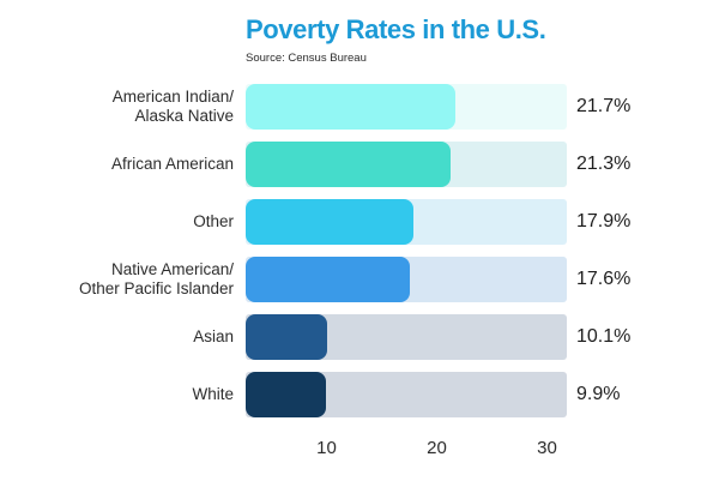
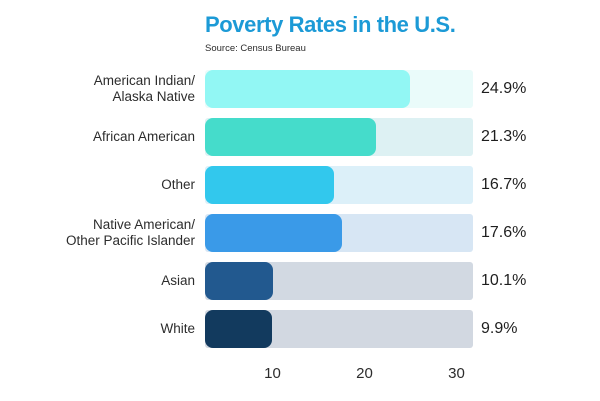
American Indian/ Alaska Native: 21.7% -> 24.9%
Other: 17.9% -> 16.7%
